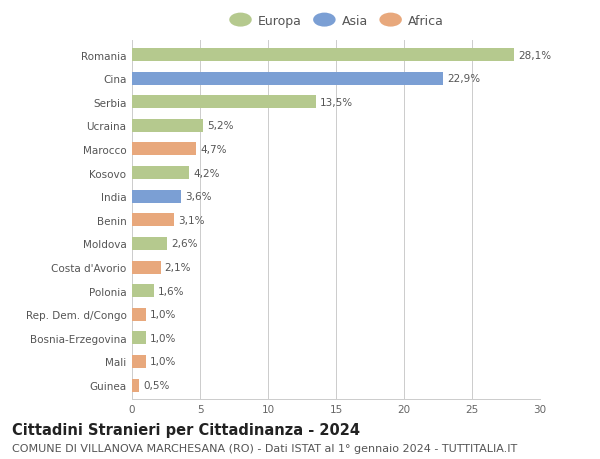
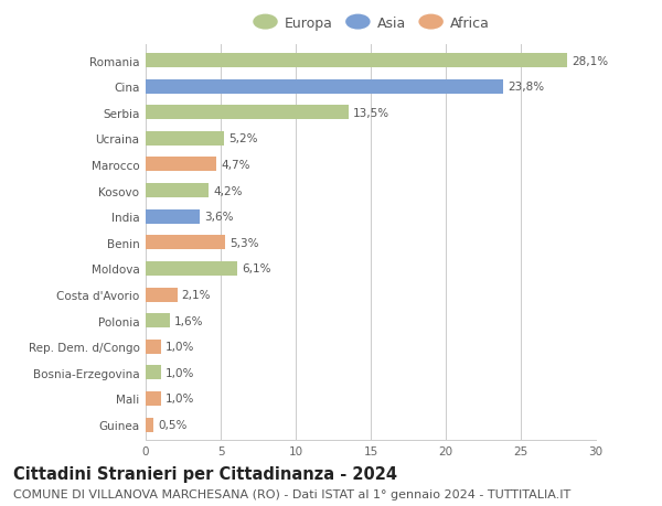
Cina: 22,9% -> 23,8%
Benin: 3,1% -> 5,3%
Moldova: 2,6% -> 6,1%
